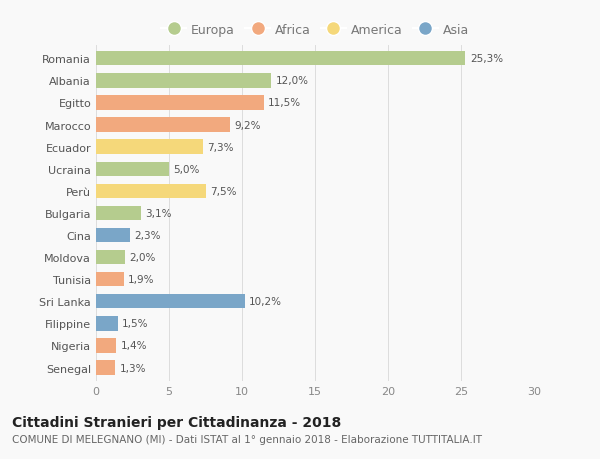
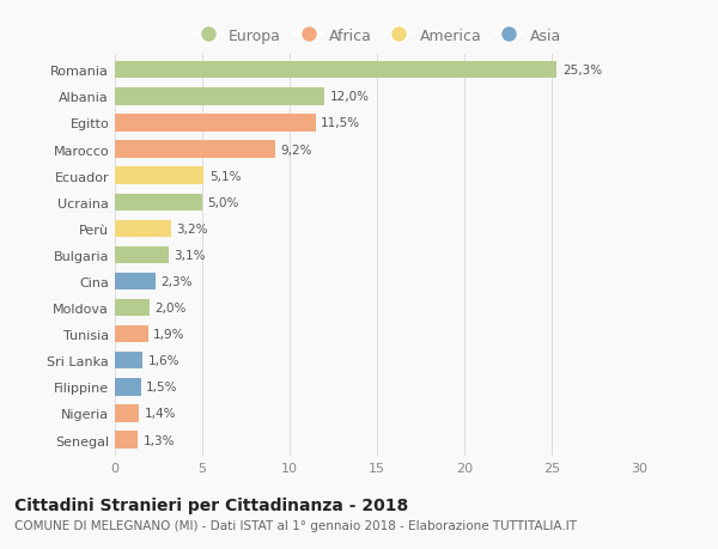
Ecuador: 7,3% -> 5,1%
Perù: 7,5% -> 3,2%
Sri Lanka: 10,2% -> 1,6%
